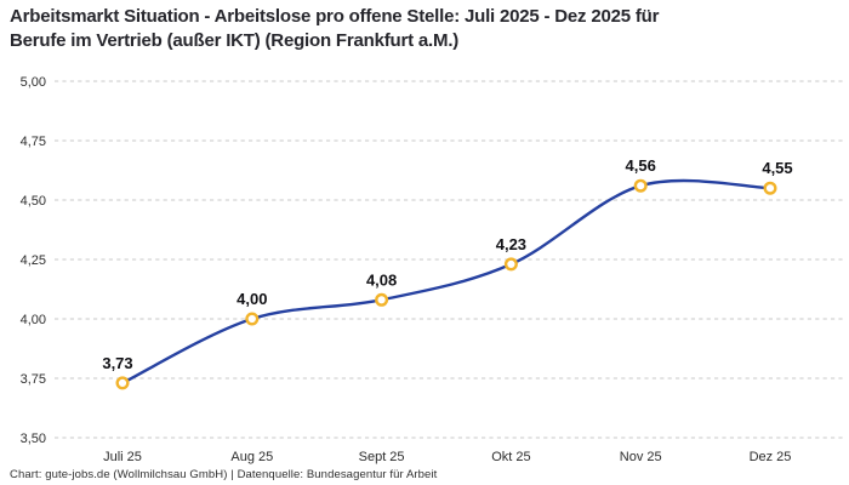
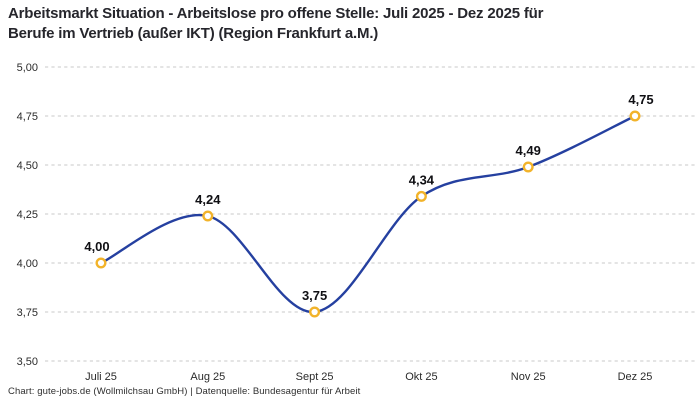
Juli 25: 3,73 -> 4,00
Aug 25: 4,00 -> 4,24
Sept 25: 4,08 -> 3,75
Okt 25: 4,23 -> 4,34
Nov 25: 4,56 -> 4,49
Dez 25: 4,55 -> 4,75
